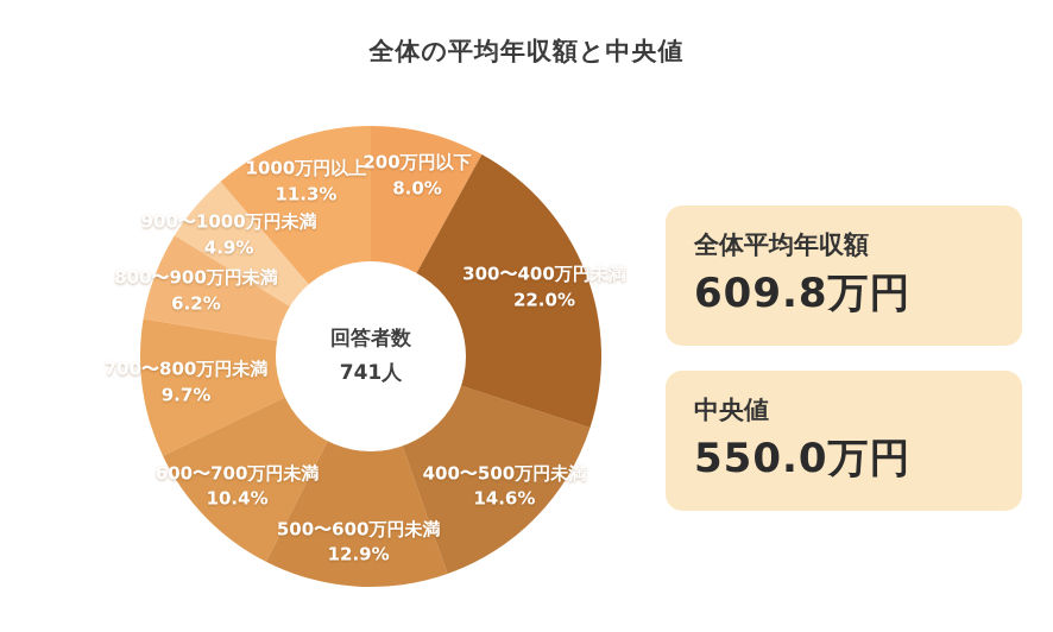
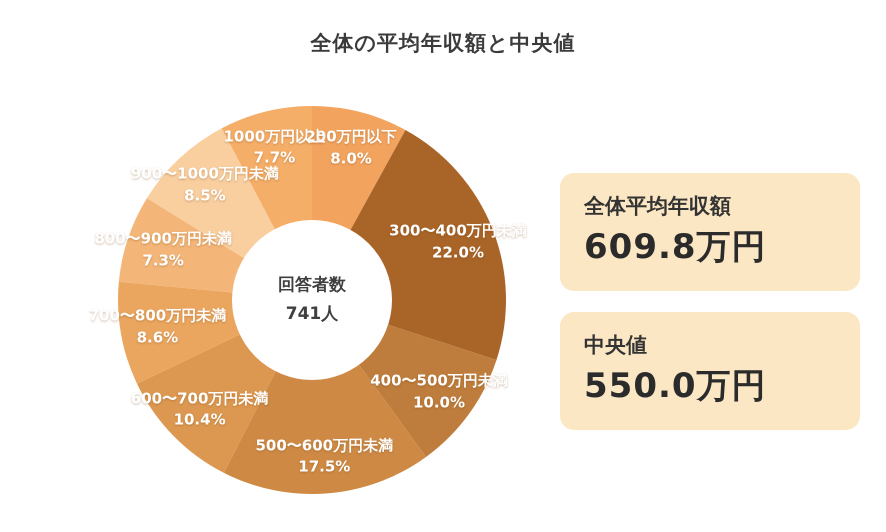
400〜500万円未満: 14.6% -> 10.0%
500〜600万円未満: 12.9% -> 17.5%
700〜800万円未満: 9.7% -> 8.6%
800〜900万円未満: 6.2% -> 7.3%
900〜1000万円未満: 4.9% -> 8.5%
1000万円以上: 11.3% -> 7.7%
